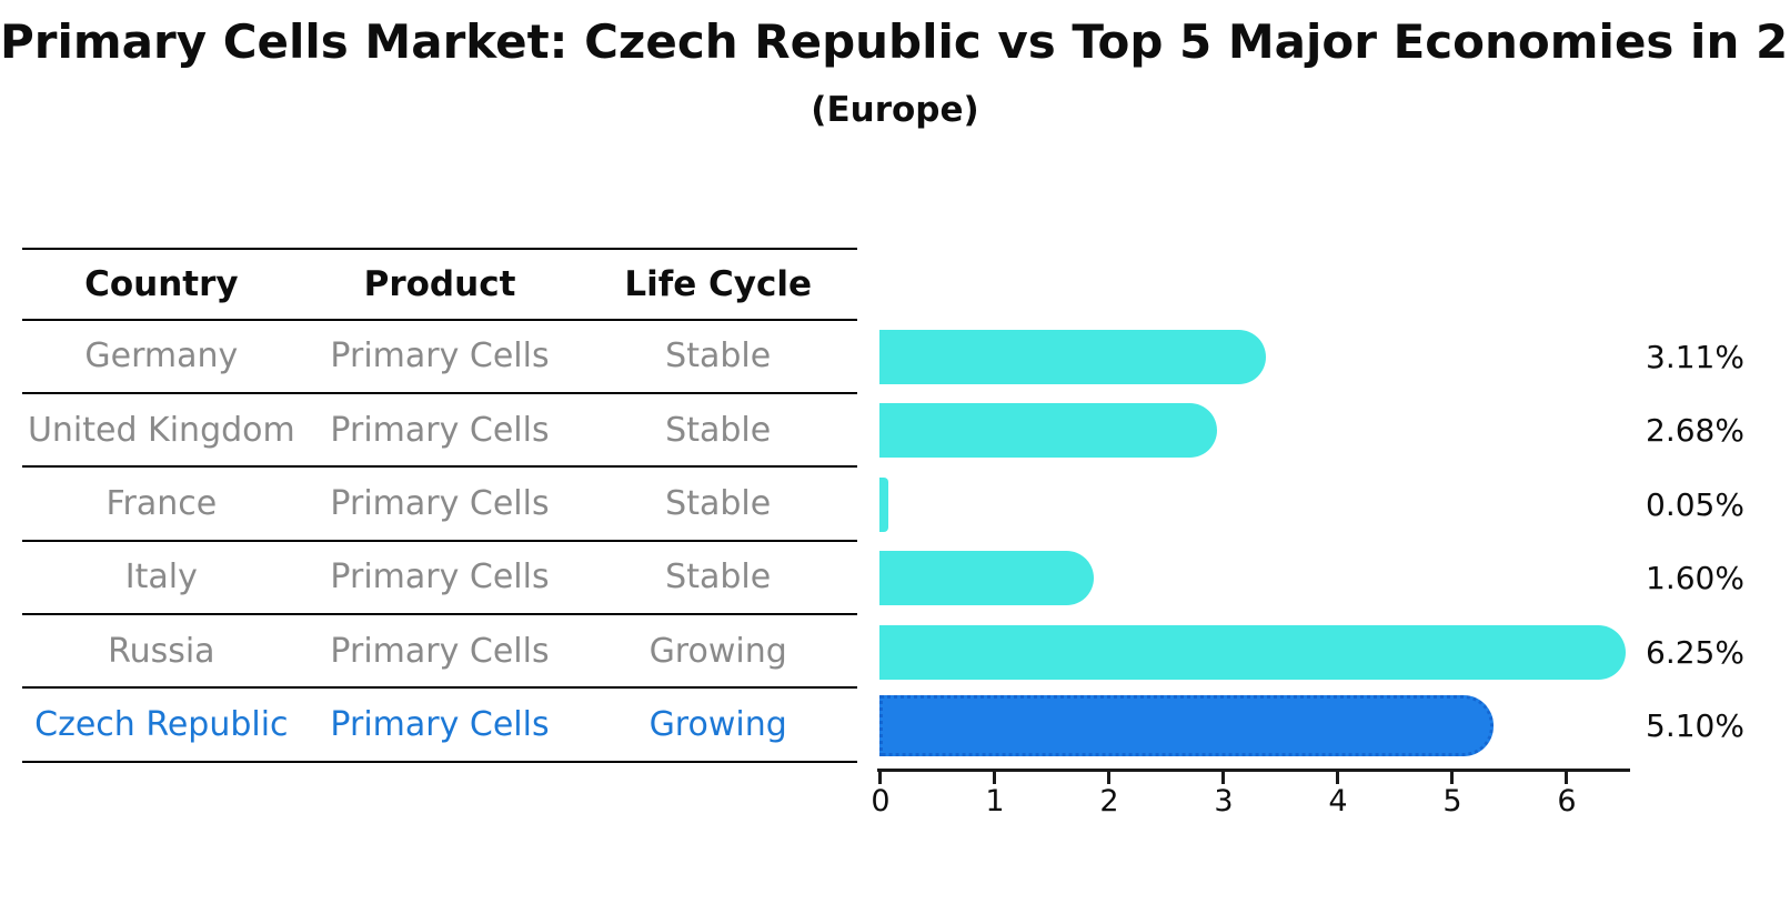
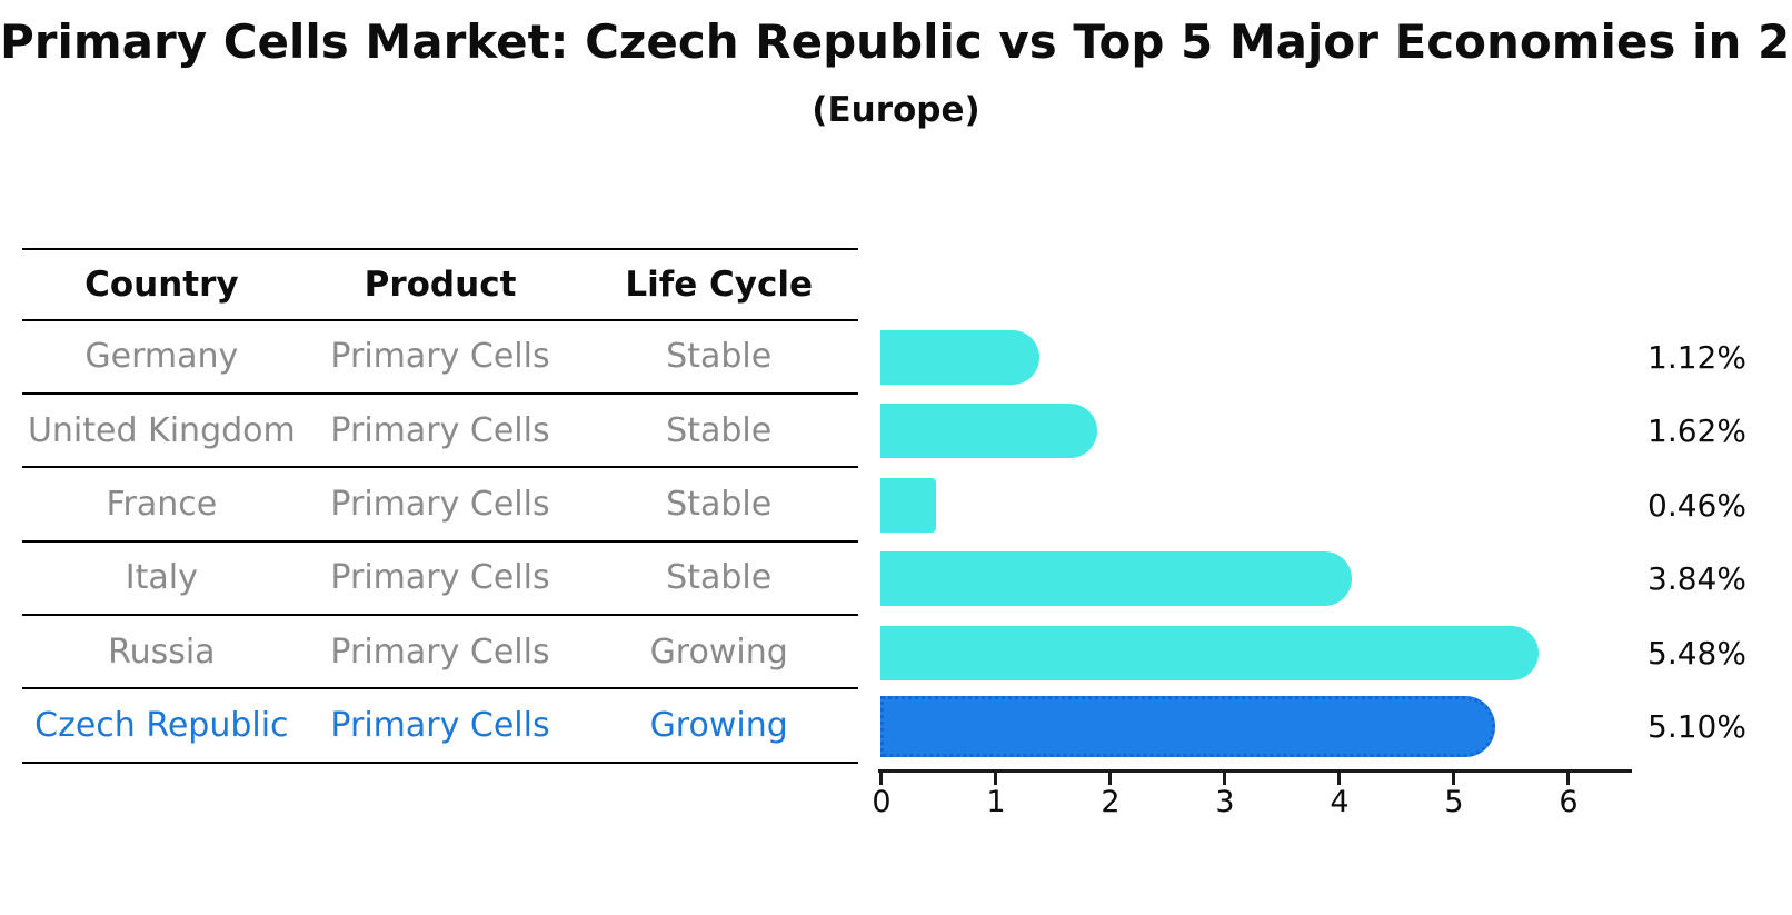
Germany: 3.11% -> 1.12%
United Kingdom: 2.68% -> 1.62%
France: 0.05% -> 0.46%
Italy: 1.60% -> 3.84%
Russia: 6.25% -> 5.48%
